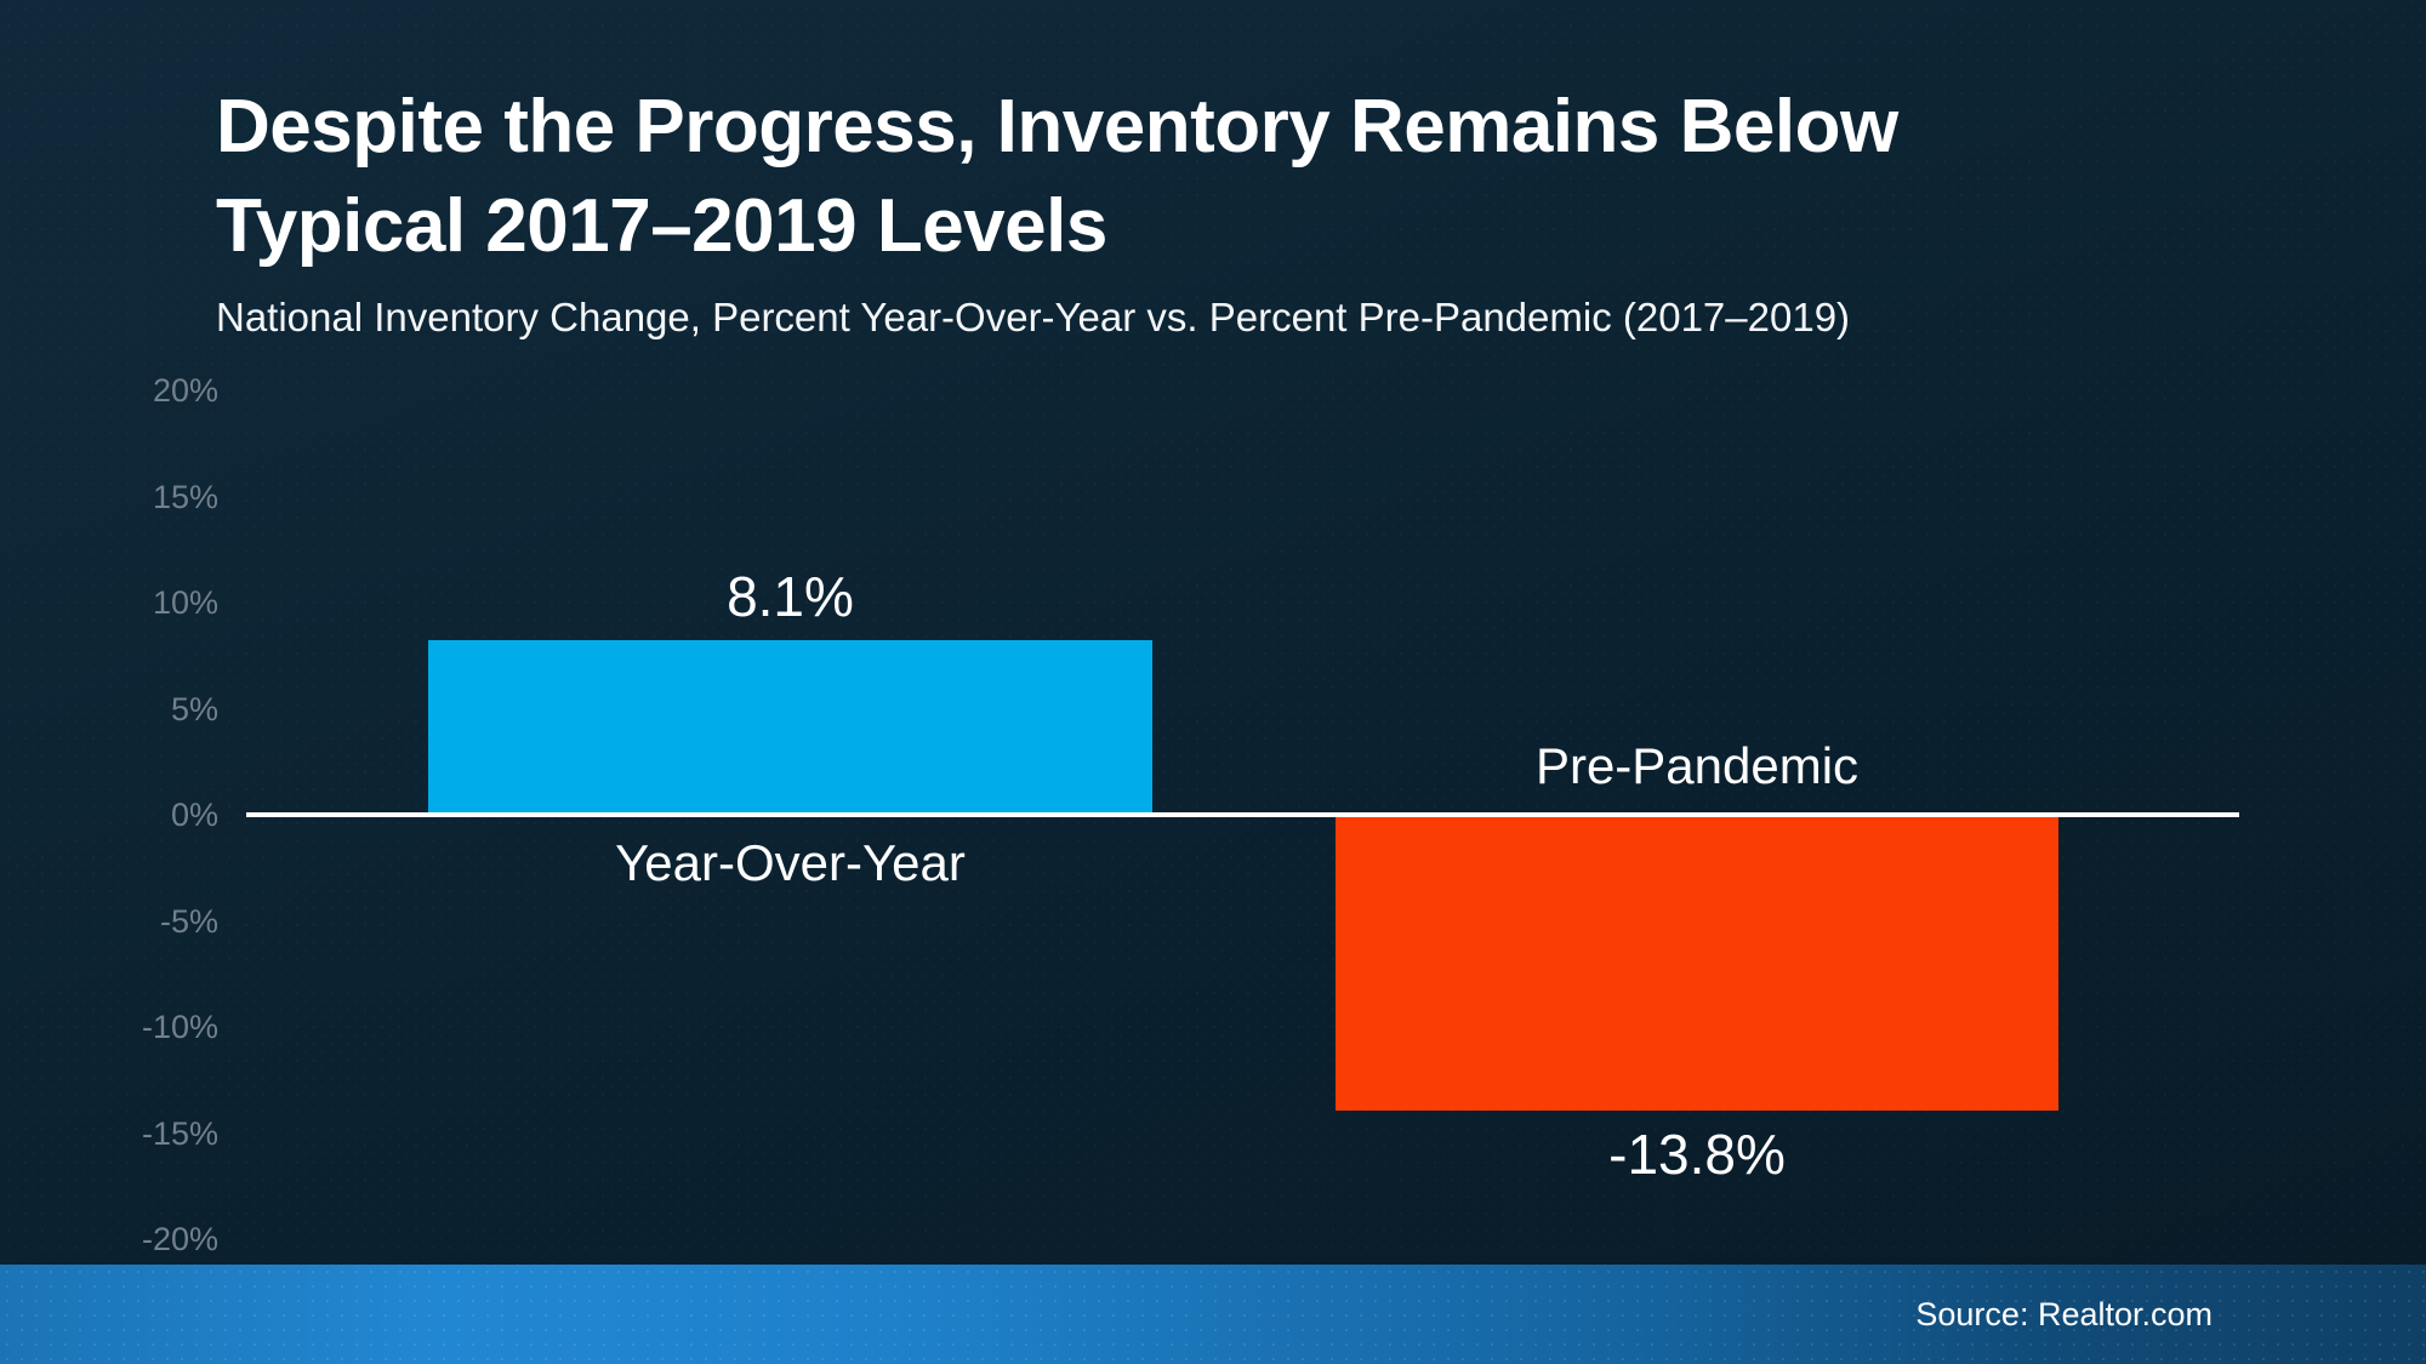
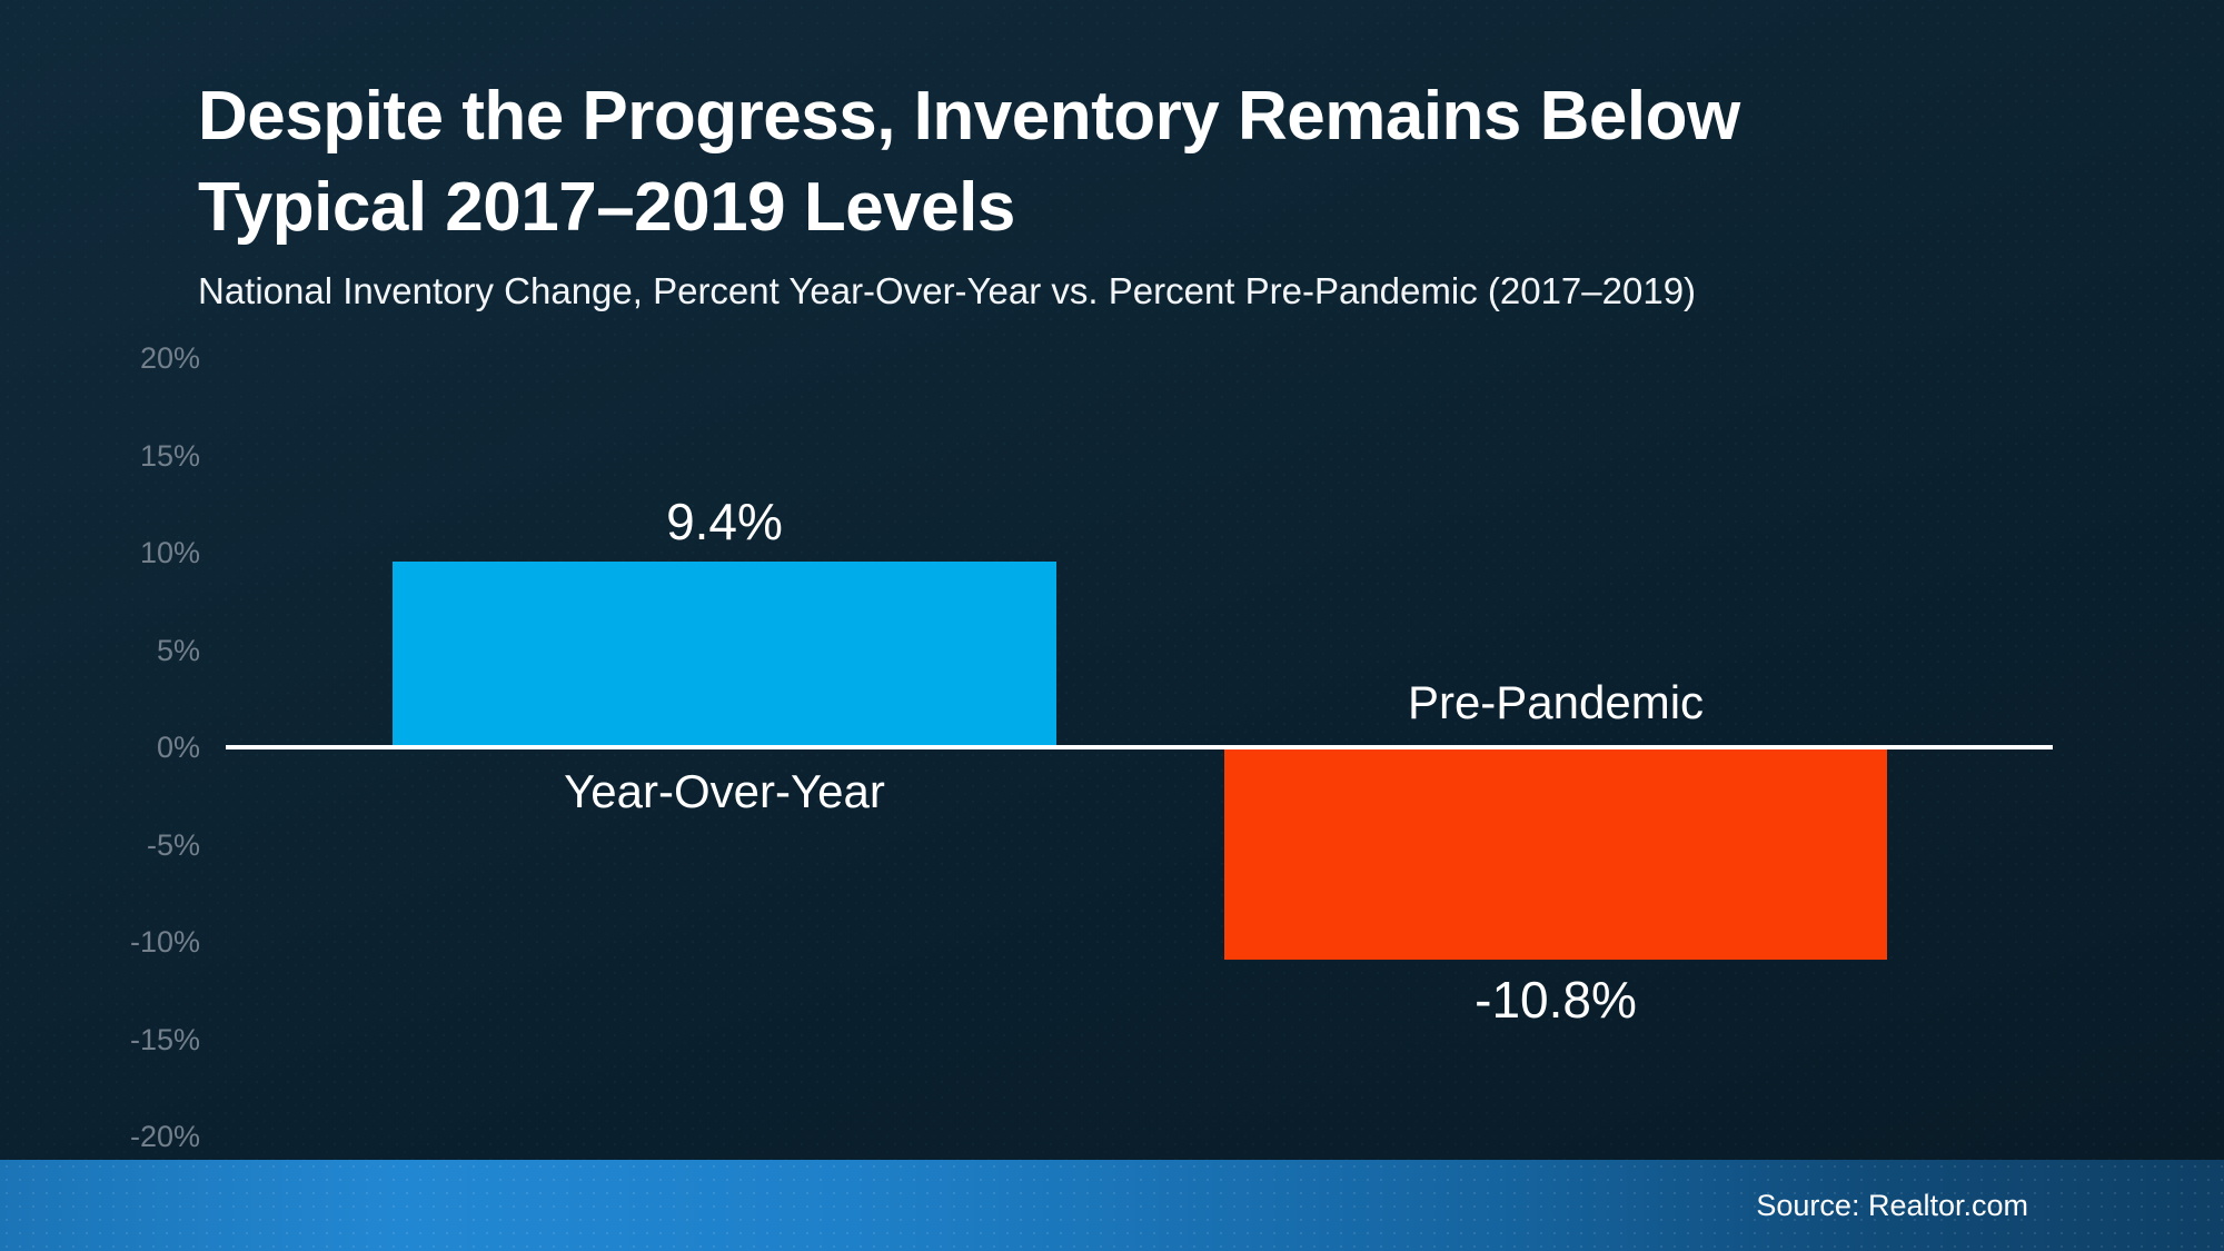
Year-Over-Year: 8.1% -> 9.4%
Pre-Pandemic: -13.8% -> -10.8%
